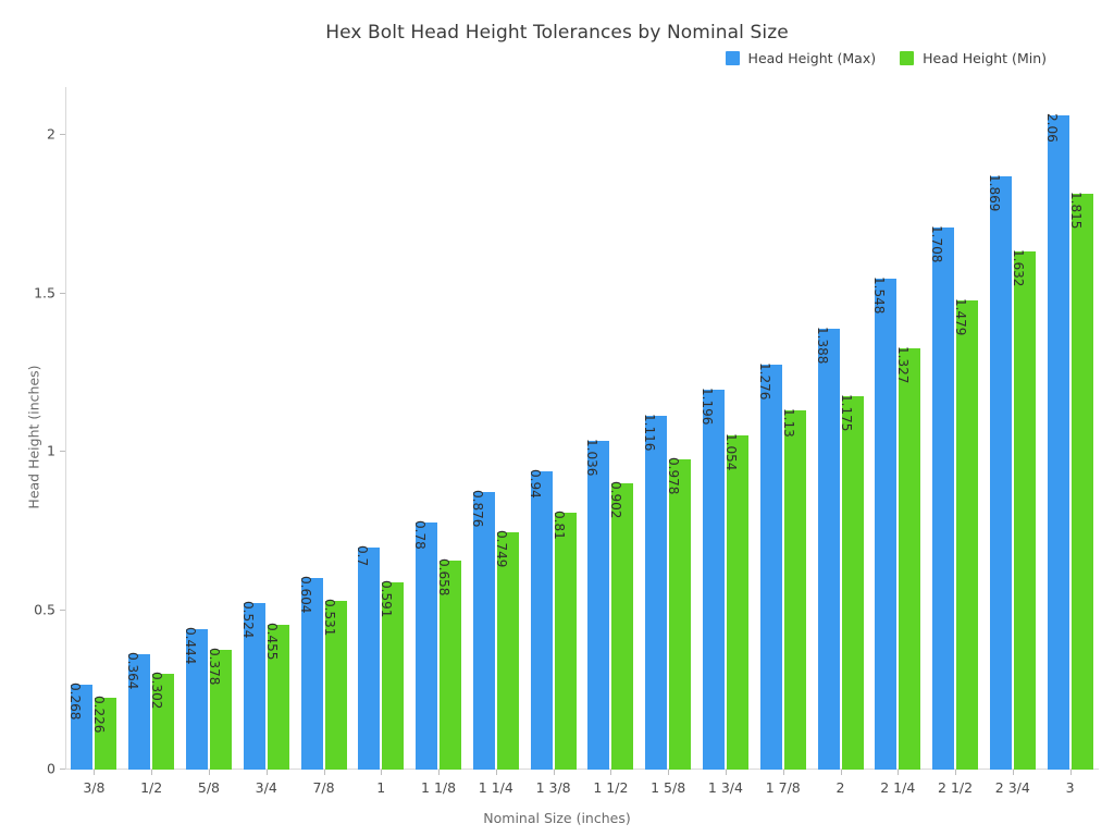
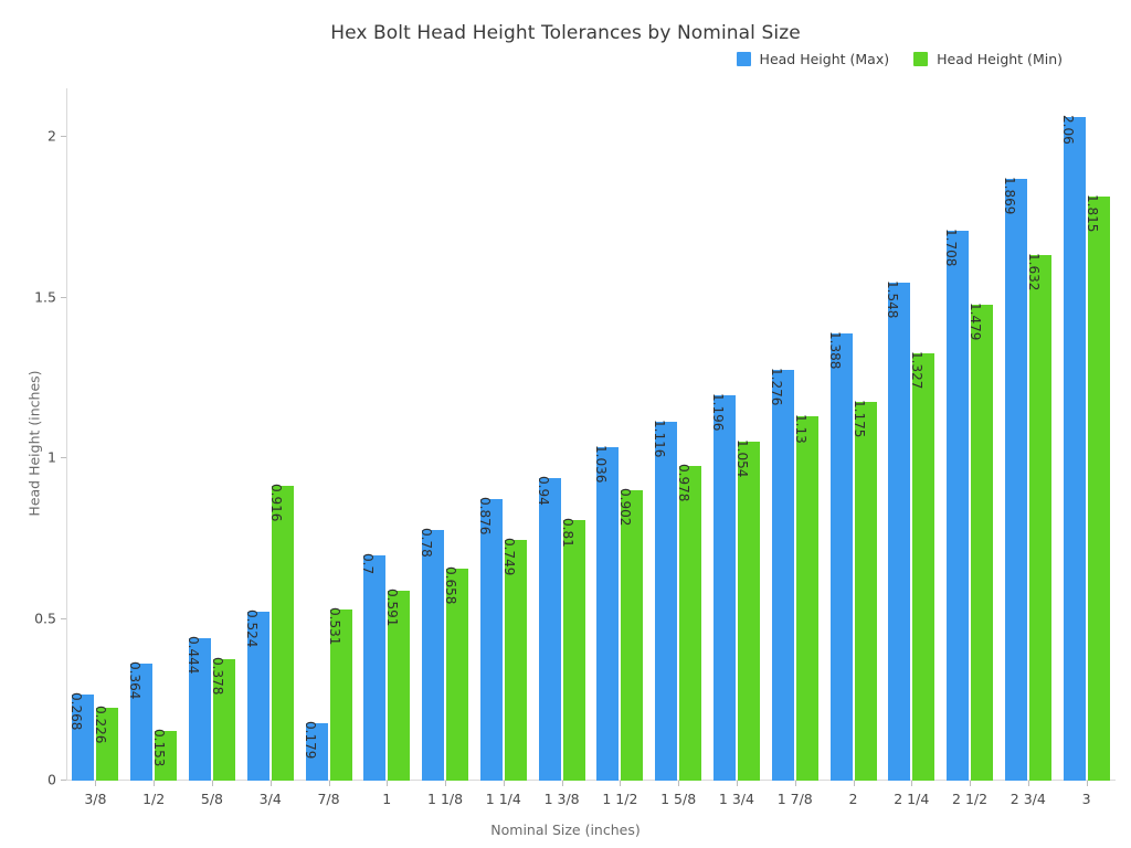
Head Height (Min)/1/2: 0.302 -> 0.153
Head Height (Min)/3/4: 0.455 -> 0.916
Head Height (Max)/7/8: 0.604 -> 0.179
